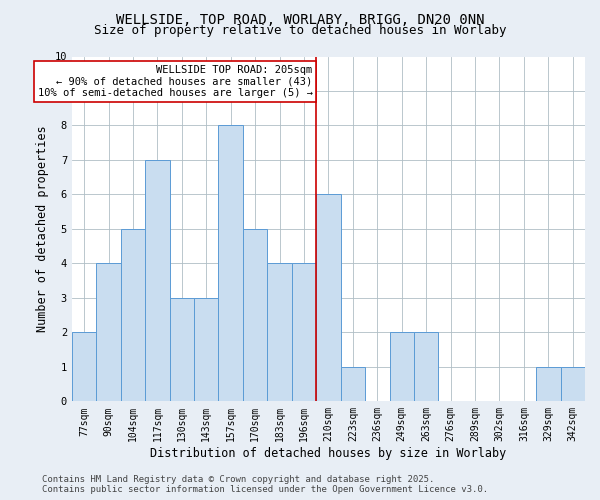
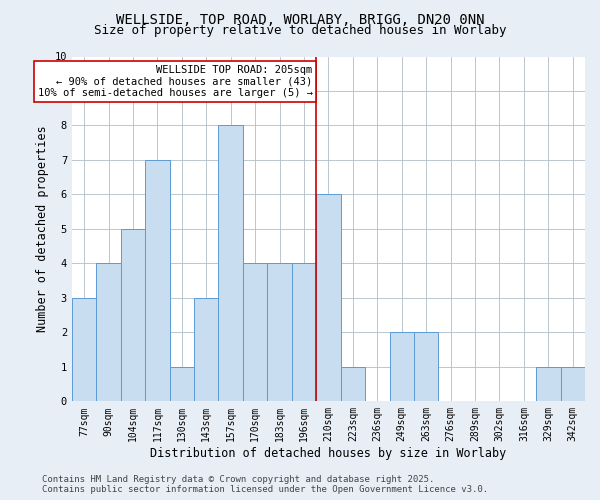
77sqm: 2 -> 3
130sqm: 3 -> 1
170sqm: 5 -> 4
